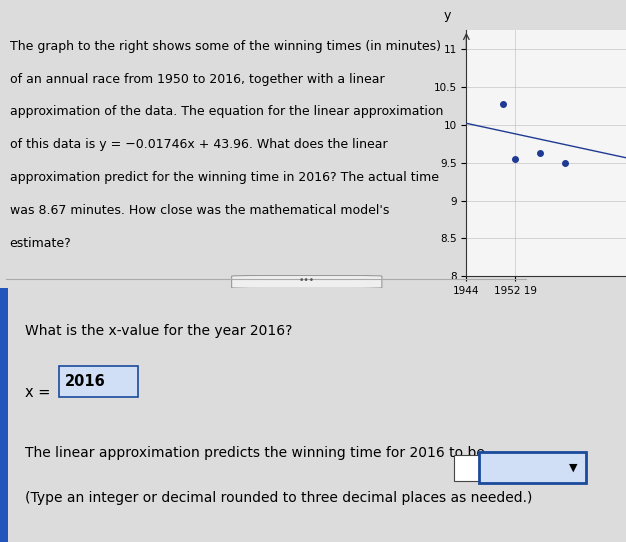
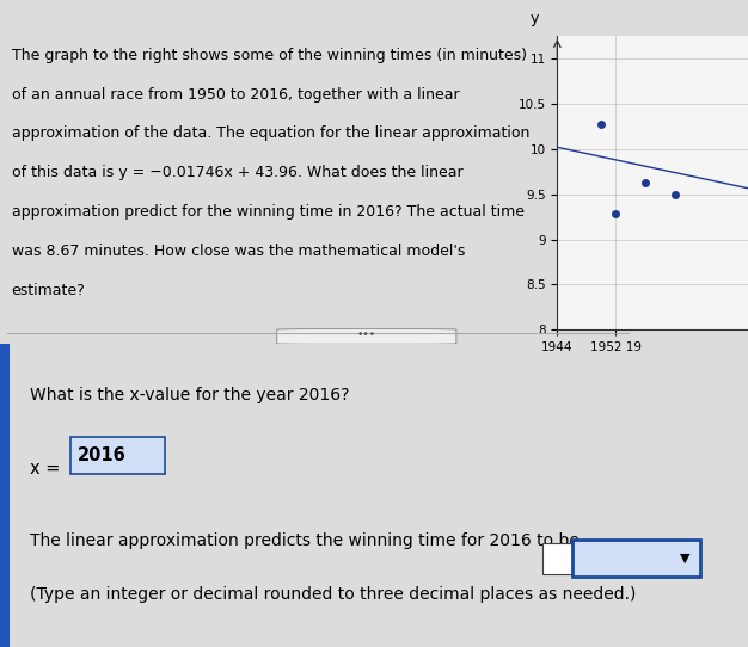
1952 19: 9.55 -> 9.28
